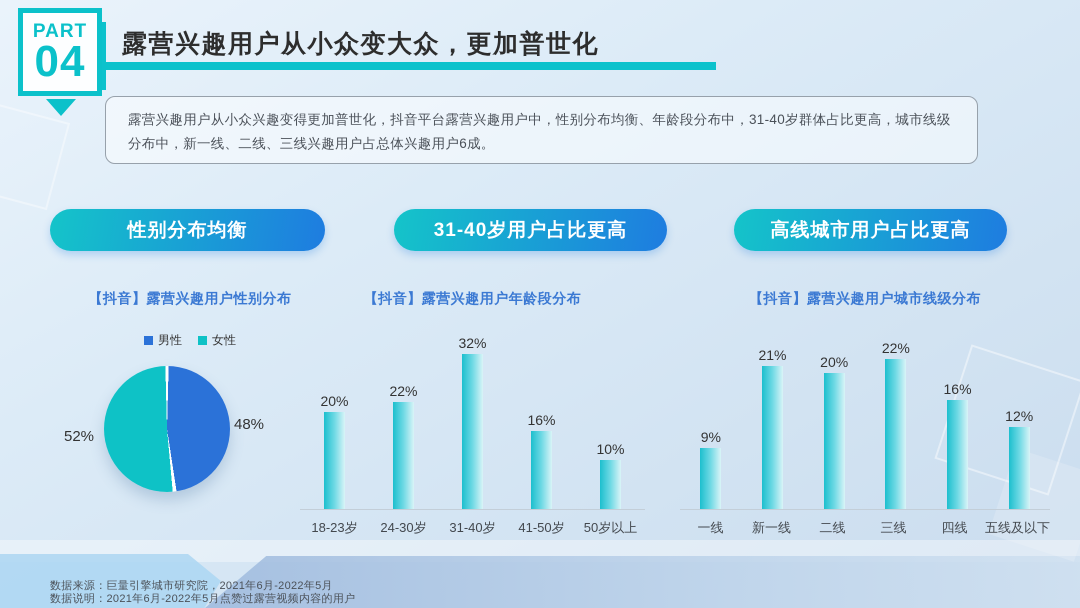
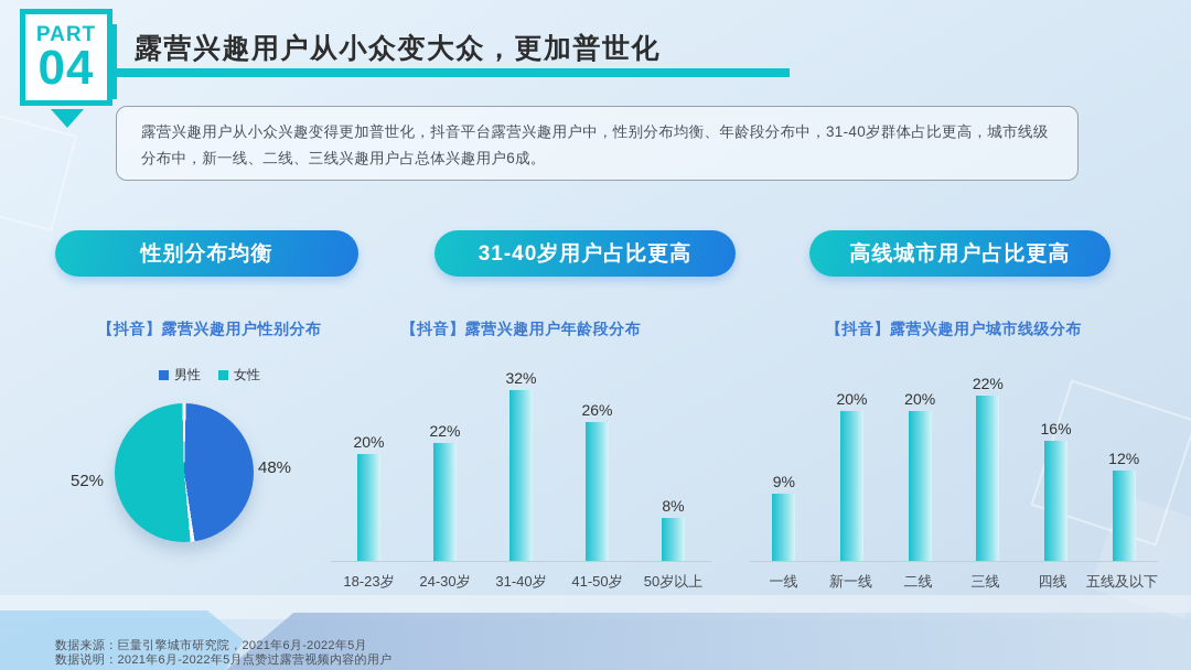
【抖音】露营兴趣用户年龄段分布/41-50岁: 16% -> 26%
【抖音】露营兴趣用户年龄段分布/50岁以上: 10% -> 8%
【抖音】露营兴趣用户城市线级分布/新一线: 21% -> 20%
